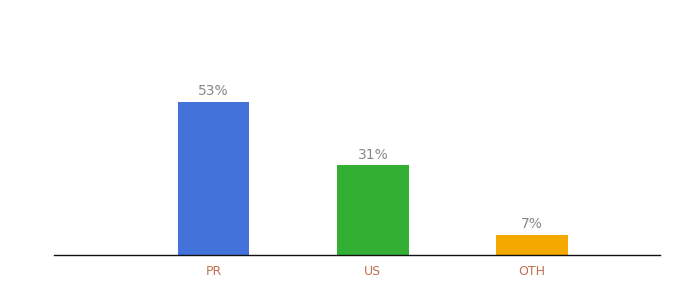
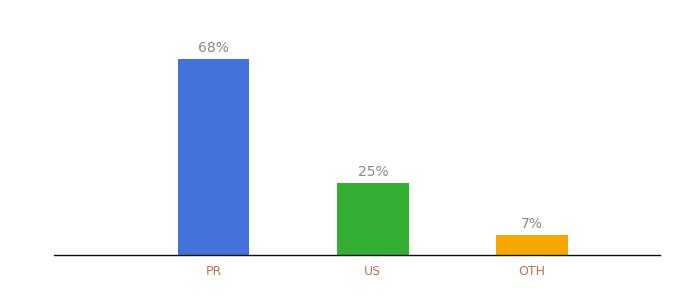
PR: 53% -> 68%
US: 31% -> 25%
